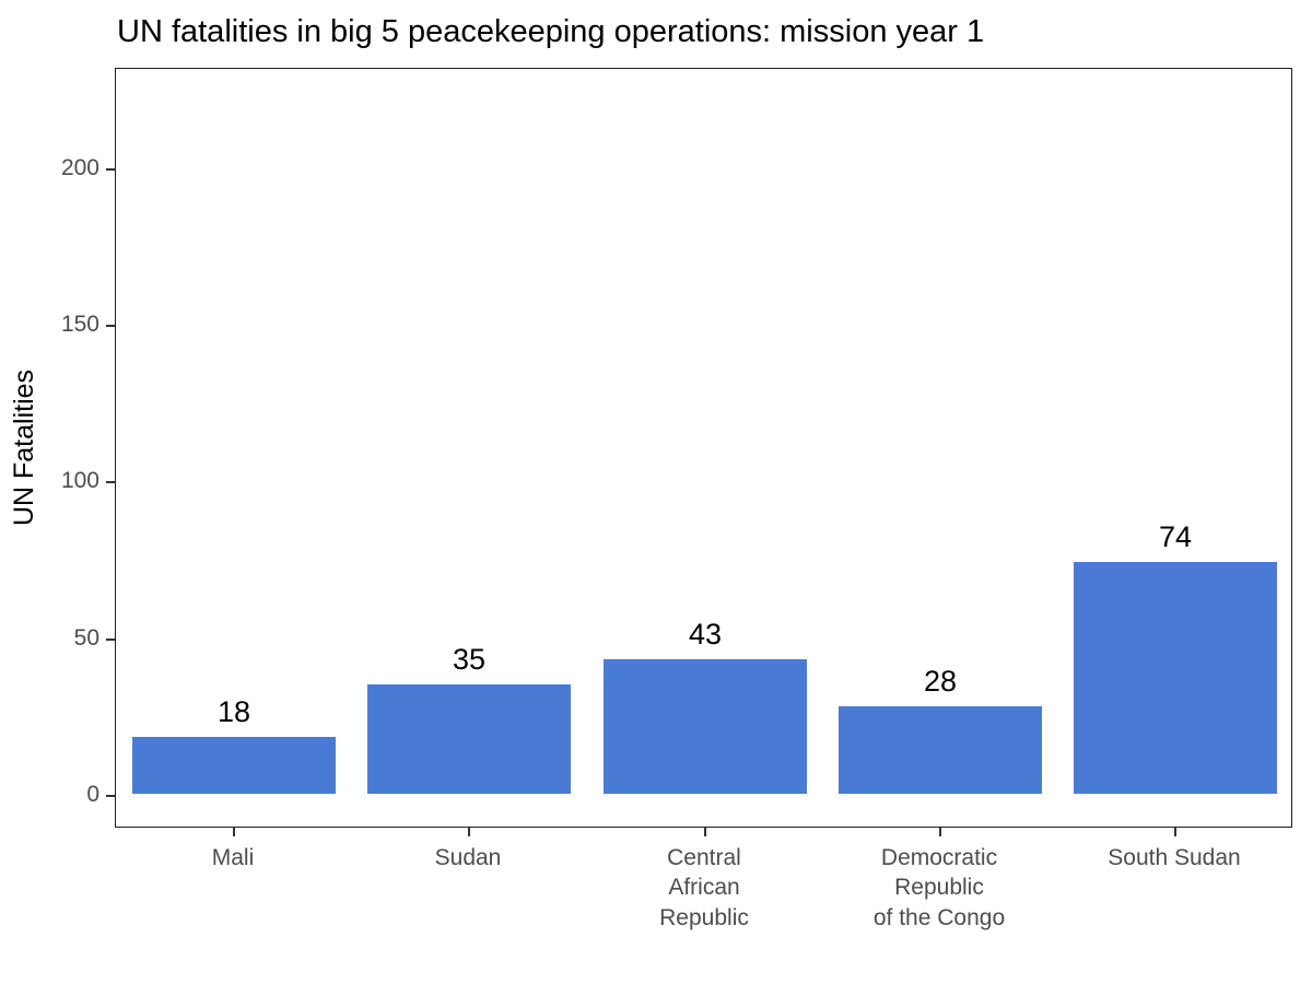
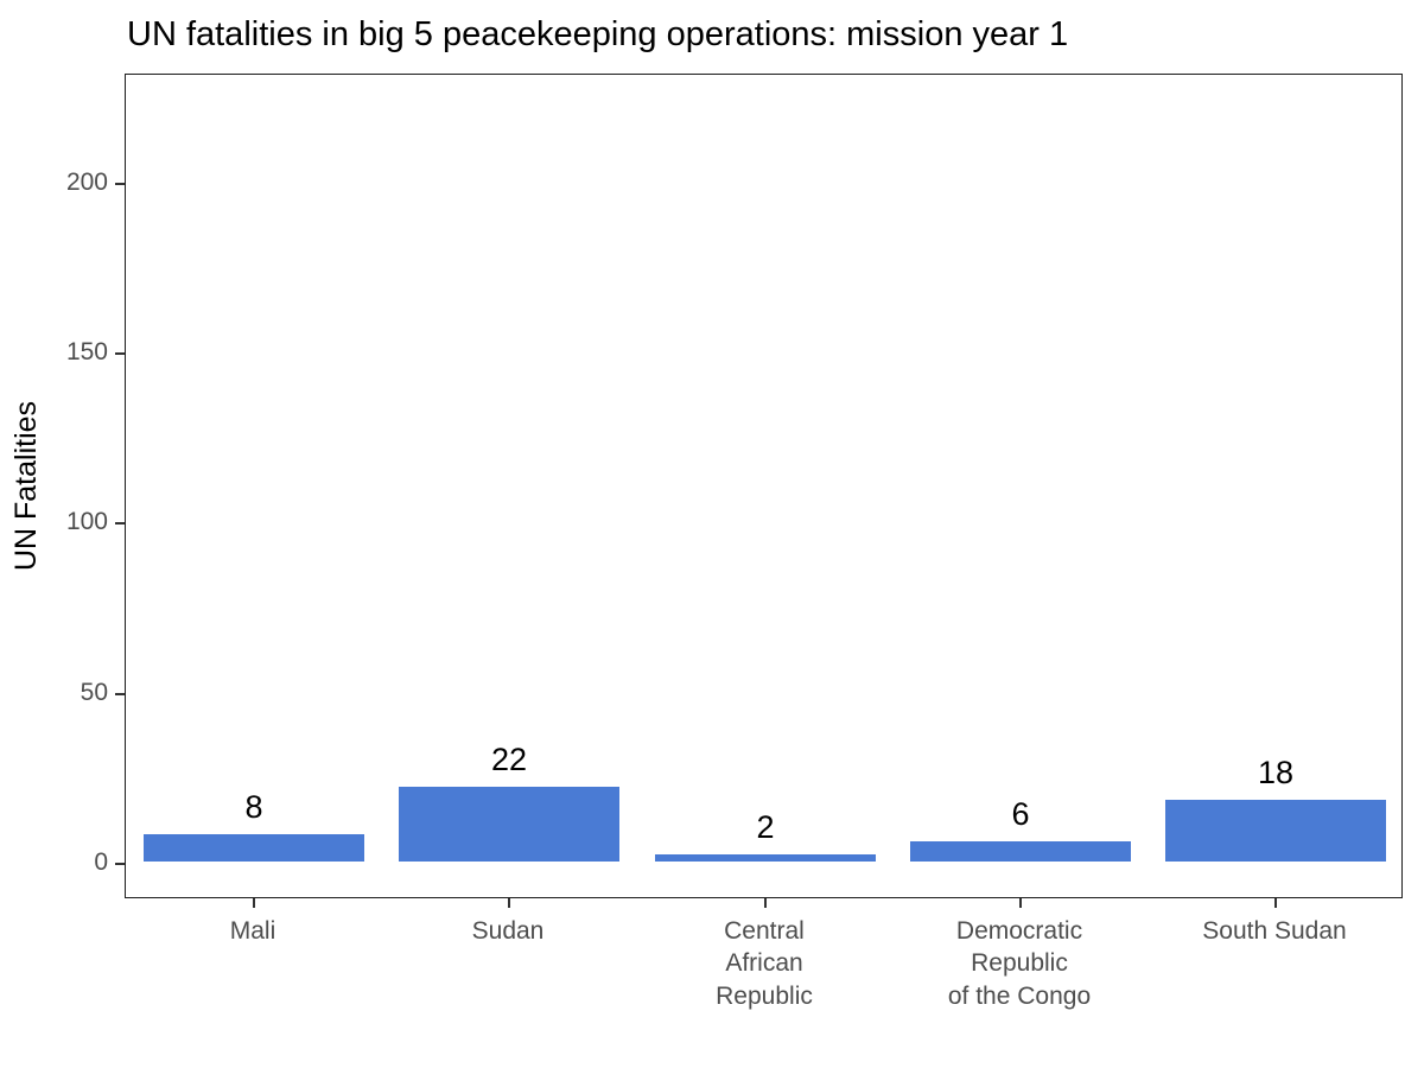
Mali: 18 -> 8
Sudan: 35 -> 22
Central African Republic: 43 -> 2
Democratic Republic of the Congo: 28 -> 6
South Sudan: 74 -> 18
